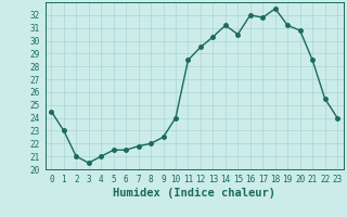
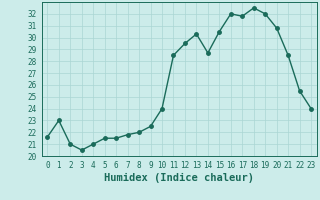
0: 24.5 -> 21.6
14: 31.2 -> 28.7
19: 31.2 -> 32.0
